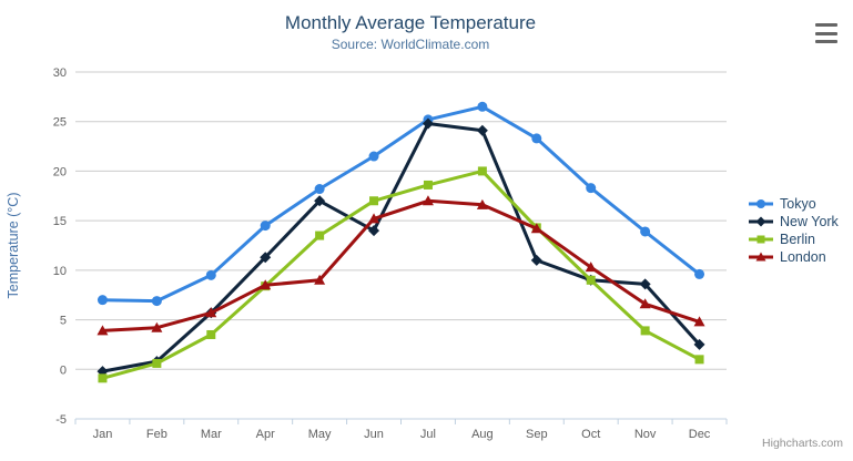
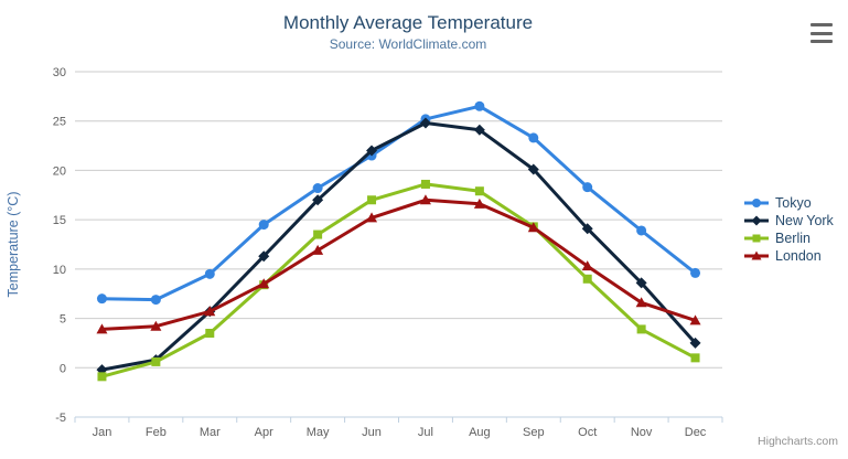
London/May: 9 -> 12
New York/Jun: 14 -> 22
Berlin/Aug: 20 -> 18
New York/Sep: 11 -> 20
New York/Oct: 9 -> 14
